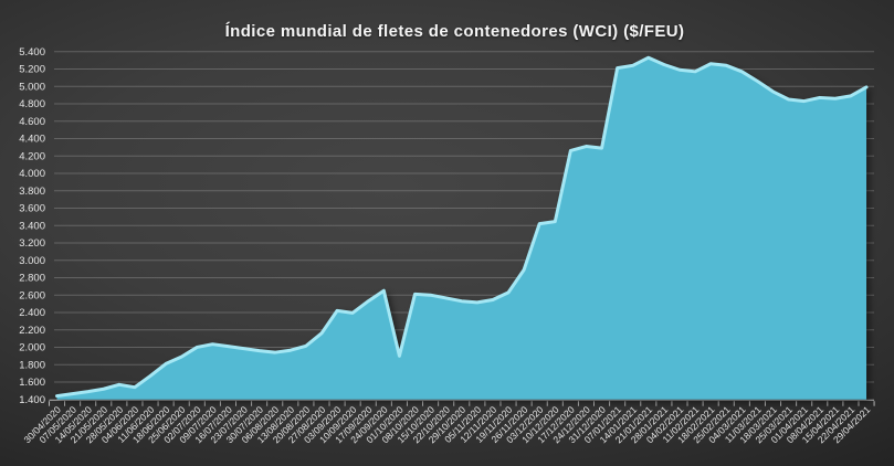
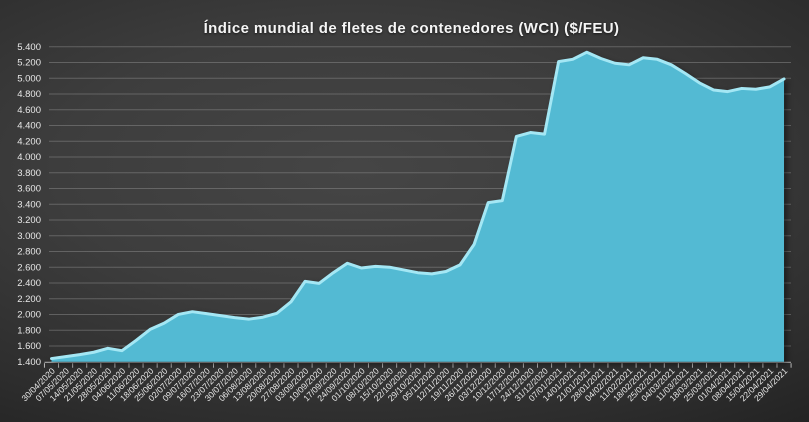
01/10/2020: 1900 -> 2600
